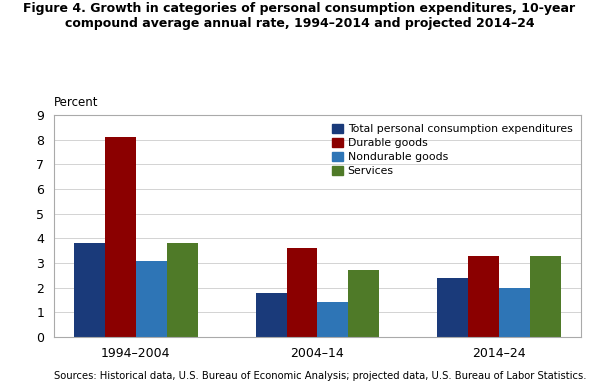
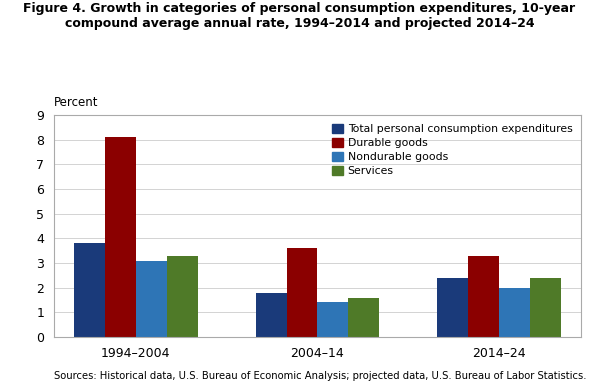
Services/1994–2004: 3.8 -> 3.3
Services/2004–14: 2.7 -> 1.6
Services/2014–24: 3.3 -> 2.4
